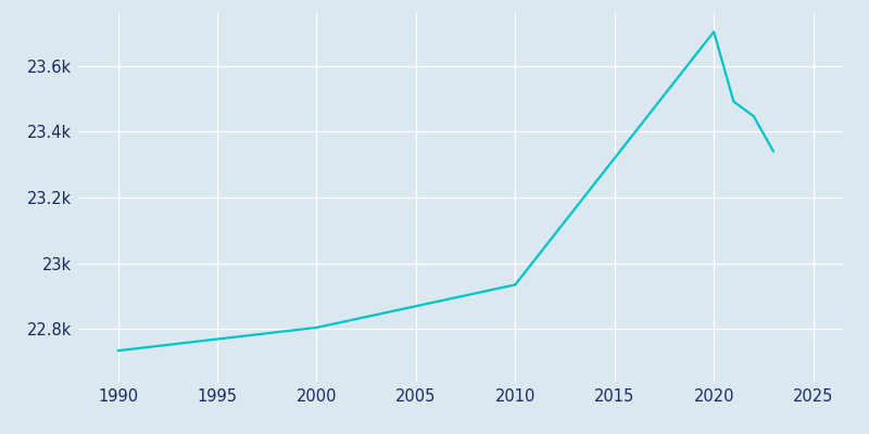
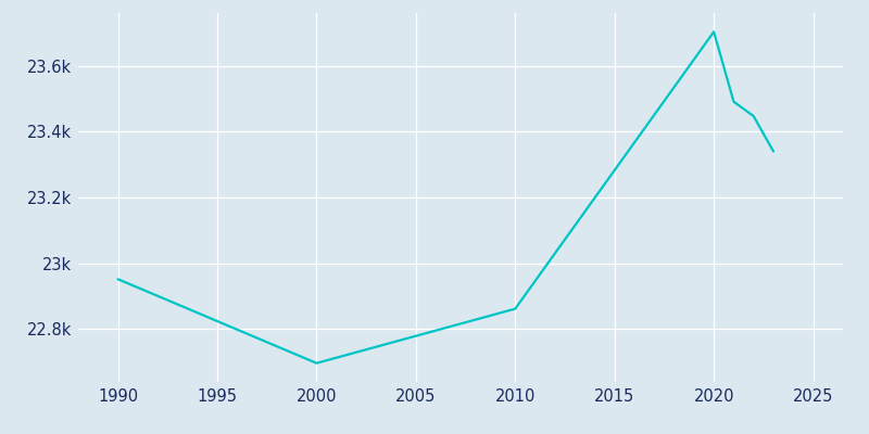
1990: 22.735k -> 22.952k
2000: 22.805k -> 22.697k
2010: 22.935k -> 22.862k
